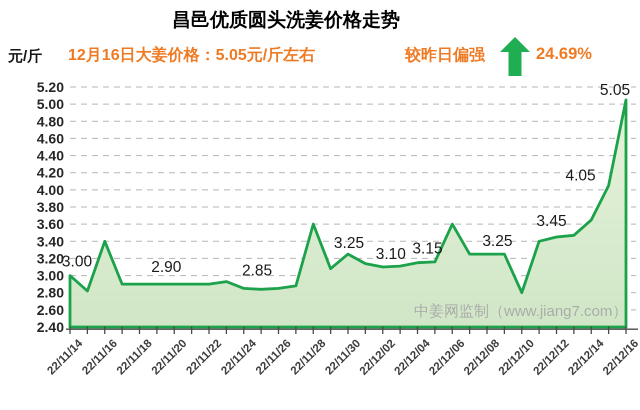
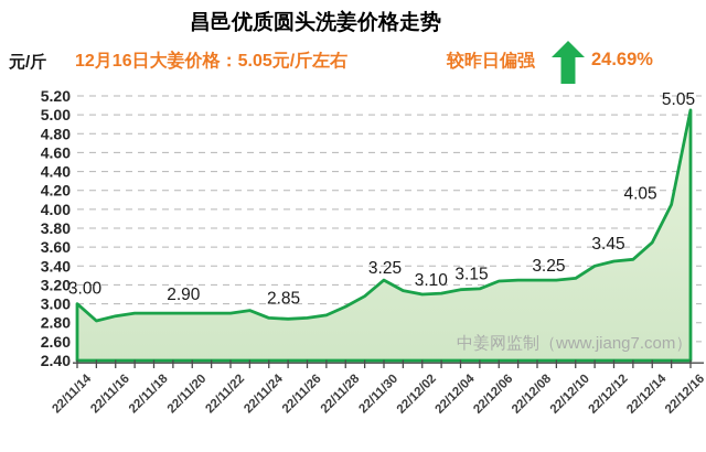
22/11/16: 3.4 -> 2.9
22/11/28: 3.6 -> 3.0
22/12/06: 3.6 -> 3.2
22/12/10: 2.8 -> 3.3
